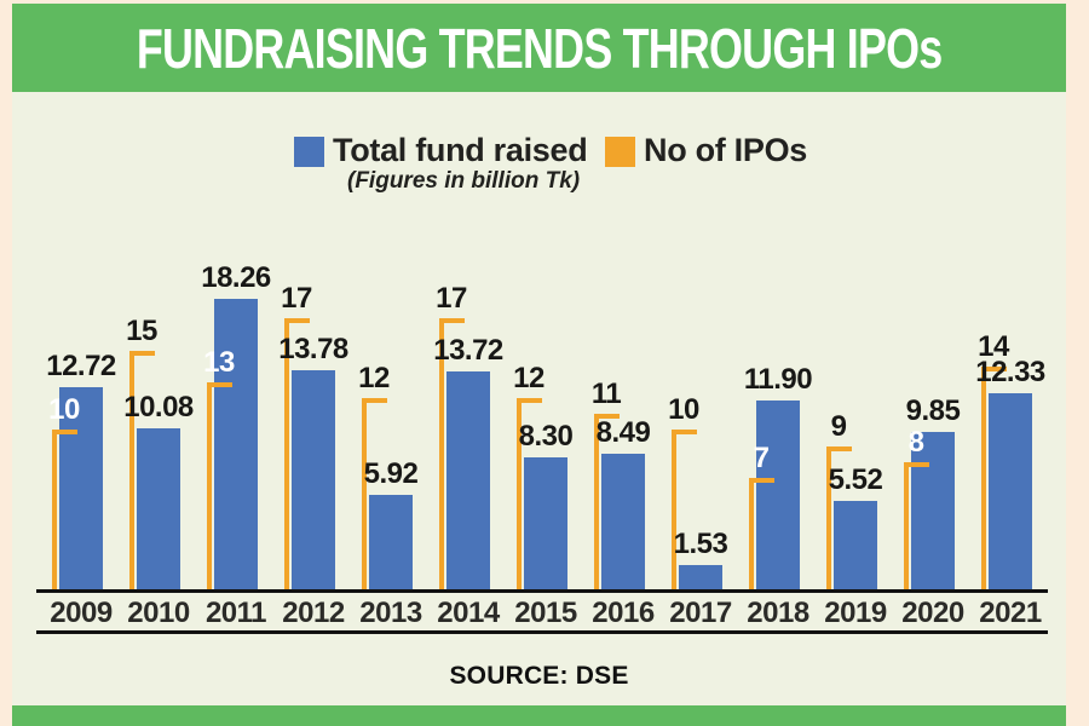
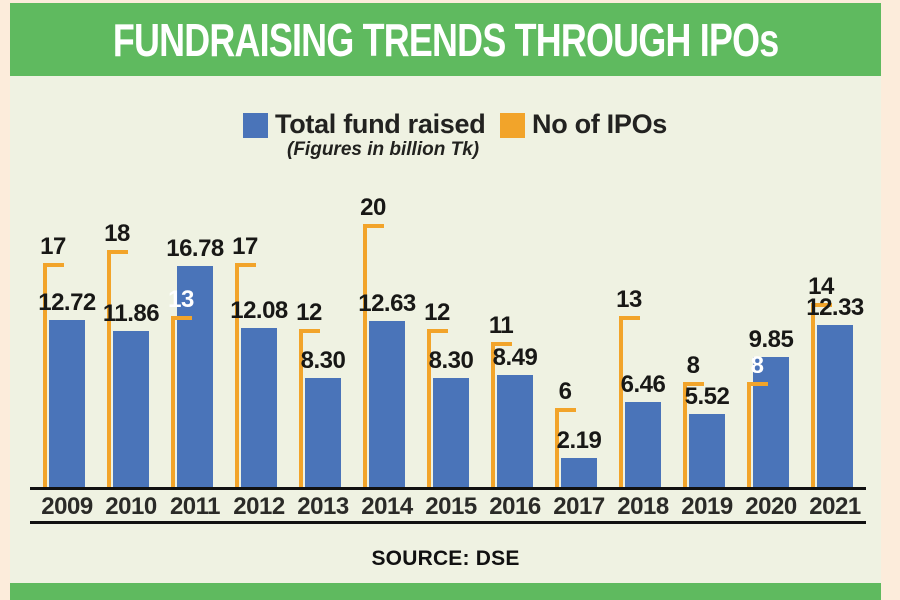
No of IPOs/2009: 10 -> 17
Total fund raised/2010: 10.08 -> 11.86
No of IPOs/2010: 15 -> 18
Total fund raised/2011: 18.26 -> 16.78
Total fund raised/2012: 13.78 -> 12.08
Total fund raised/2013: 5.92 -> 8.30
Total fund raised/2014: 13.72 -> 12.63
No of IPOs/2014: 17 -> 20
Total fund raised/2017: 1.53 -> 2.19
No of IPOs/2017: 10 -> 6
Total fund raised/2018: 11.90 -> 6.46
No of IPOs/2018: 7 -> 13
No of IPOs/2019: 9 -> 8
